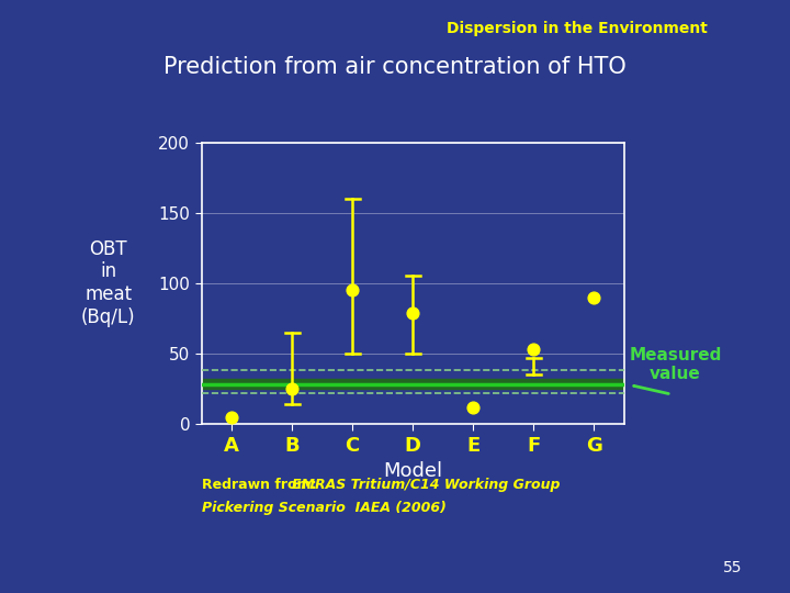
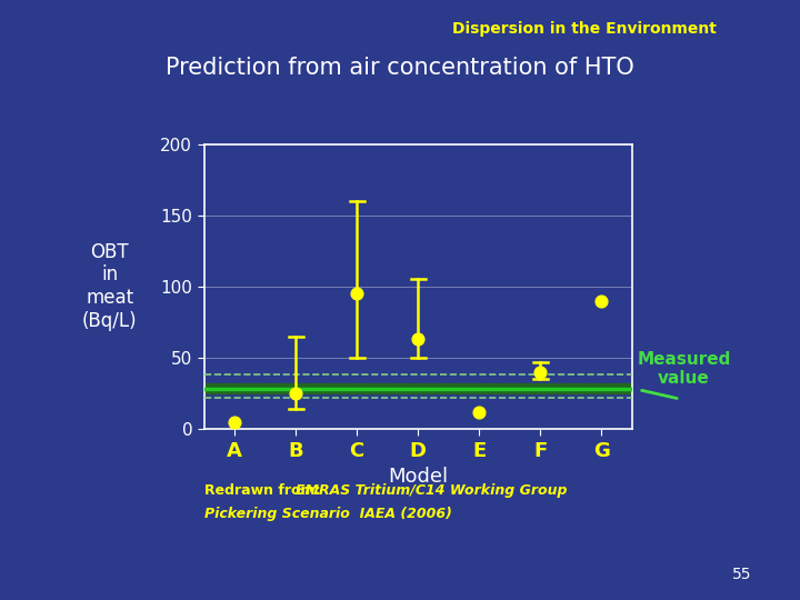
D: 79 -> 63
F: 53 -> 40
